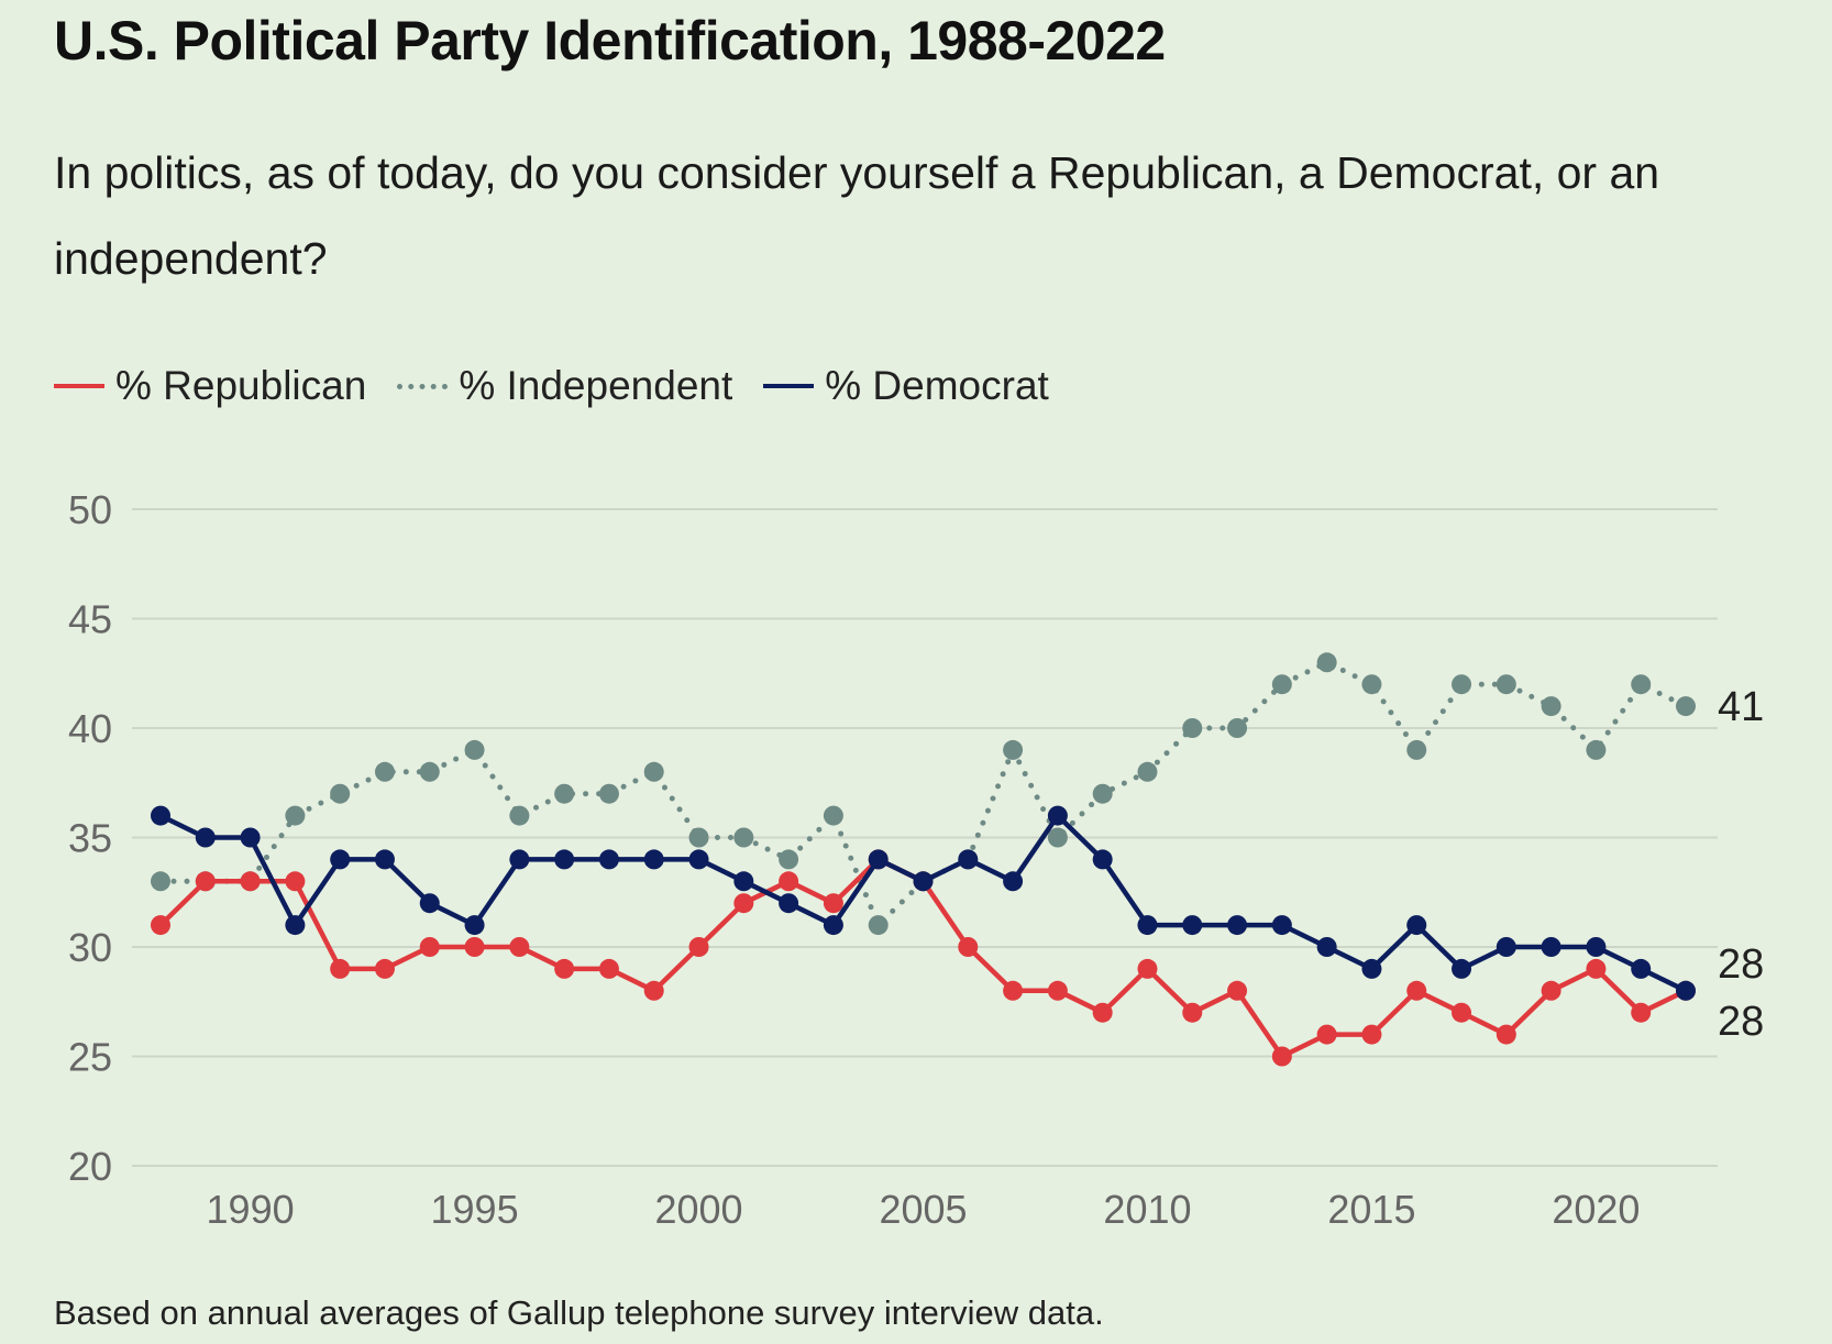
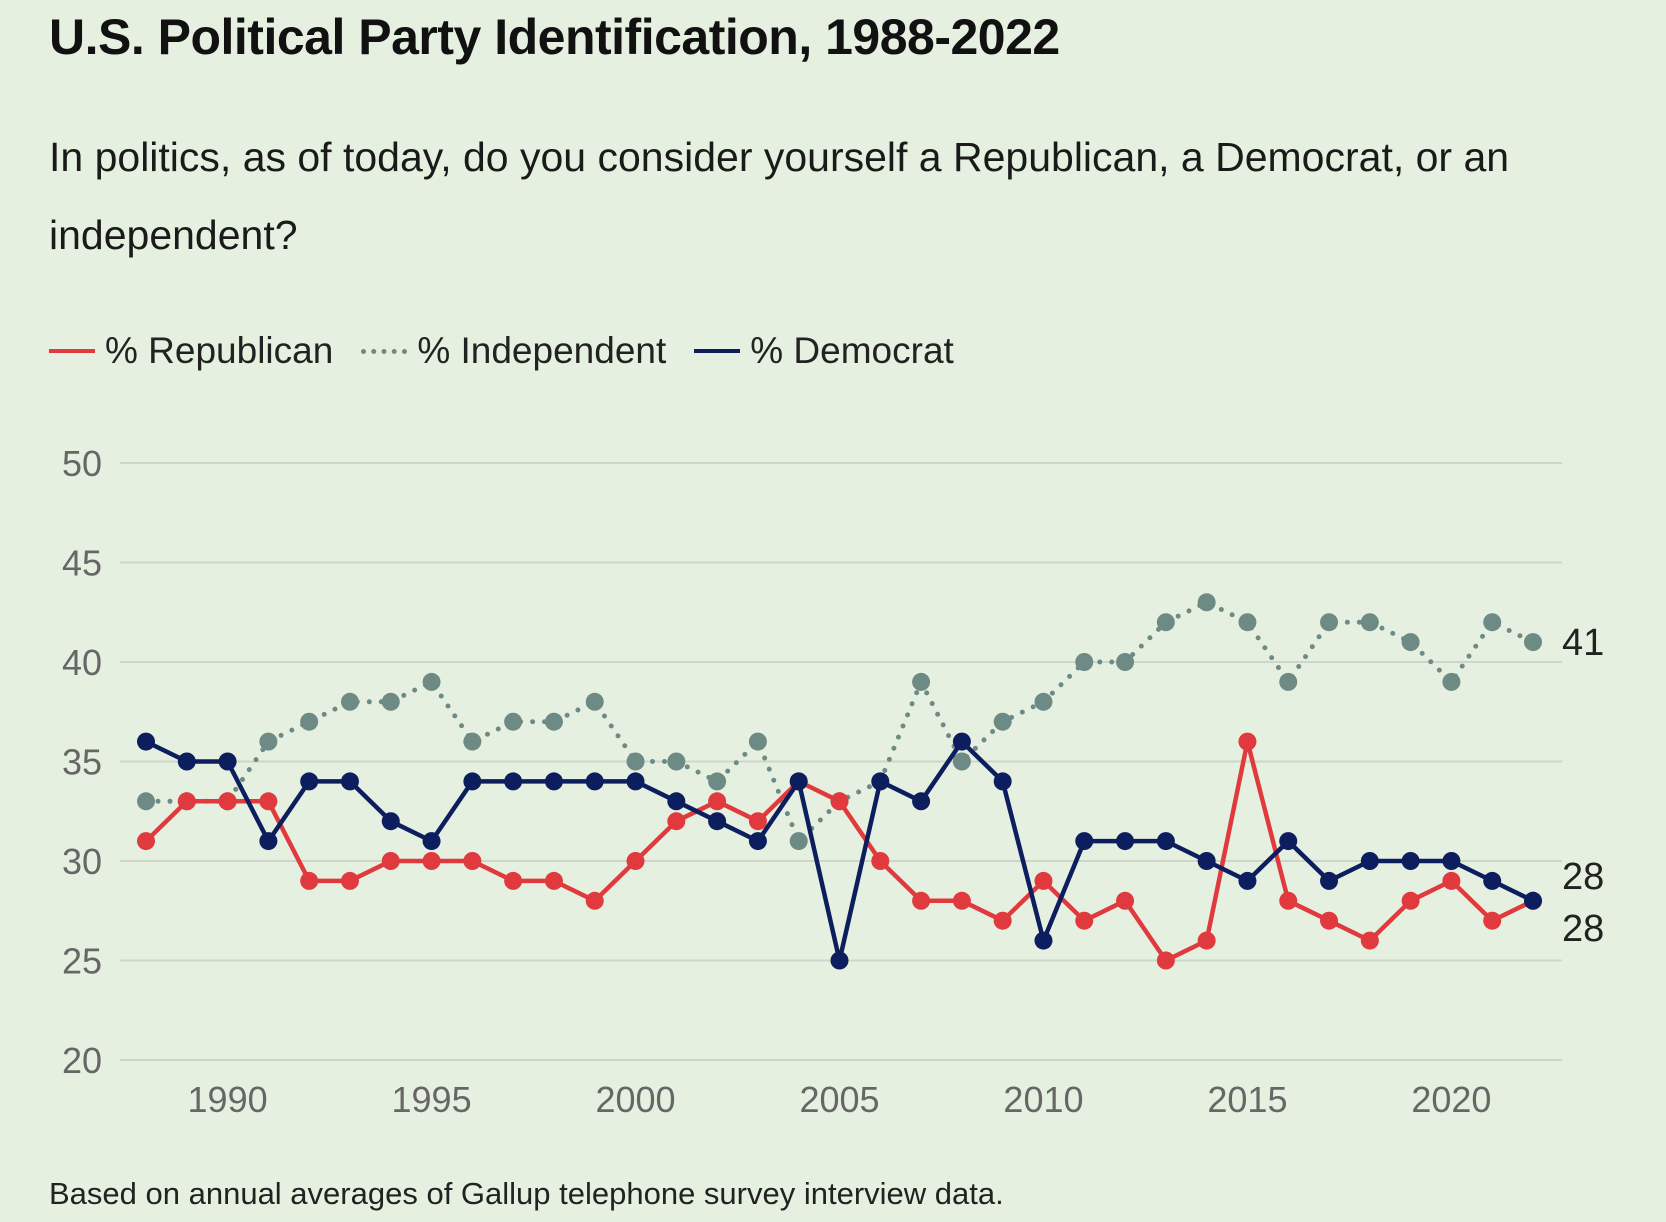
% Democrat/2005: 33 -> 25
% Democrat/2010: 31 -> 26
% Republican/2015: 26 -> 36
